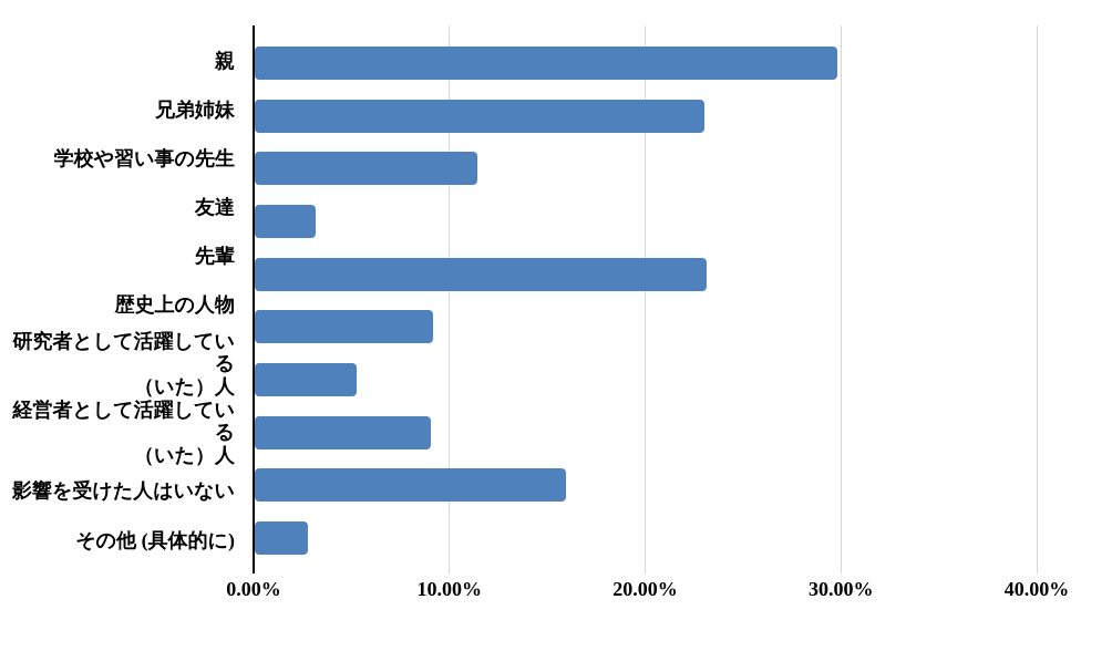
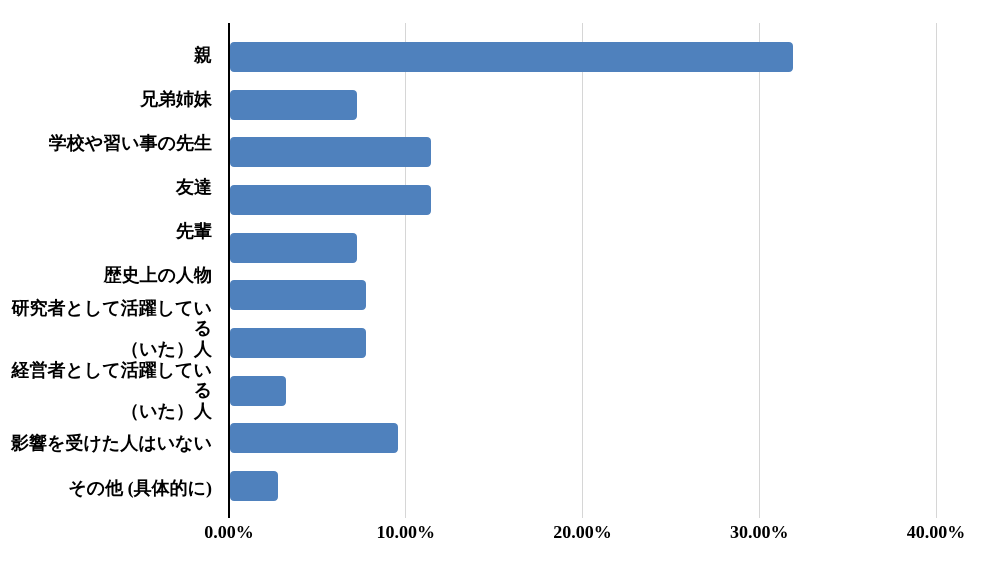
親: 29.8% -> 31.9%
兄弟姉妹: 23.0% -> 7.2%
友達: 3.1% -> 11.4%
先輩: 23.1% -> 7.2%
歴史上の人物: 9.1% -> 7.7%
研究者として活躍している （いた）人: 5.2% -> 7.7%
経営者として活躍している （いた）人: 9.0% -> 3.2%
影響を受けた人はいない: 15.9% -> 9.5%
